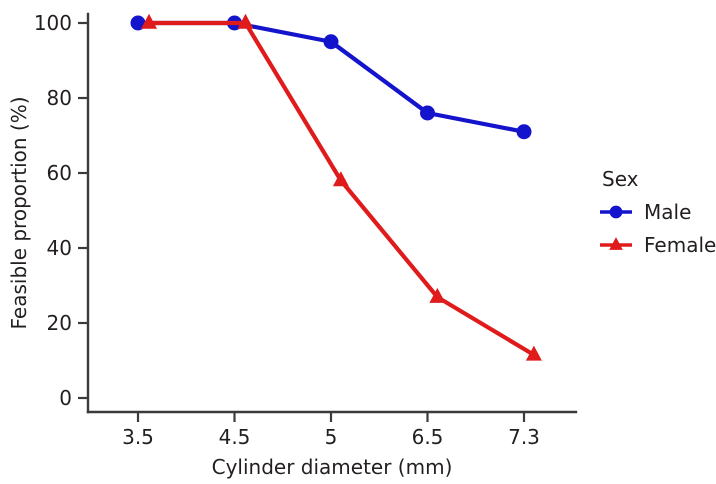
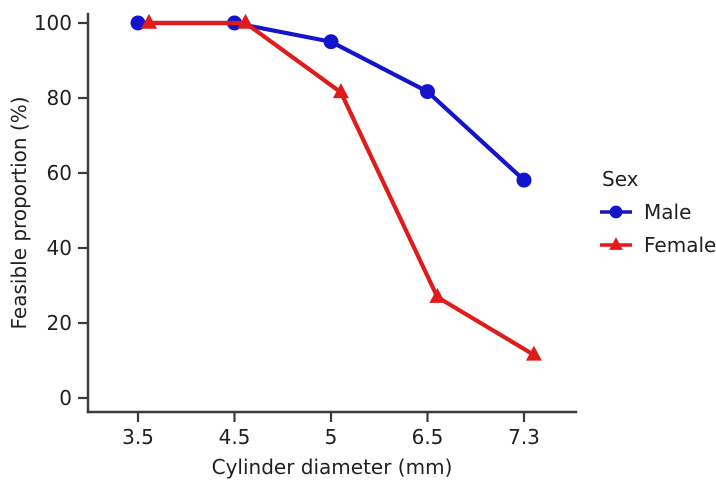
Female/5: 58 -> 82
Male/6.5: 76 -> 82
Male/7.3: 71 -> 58
